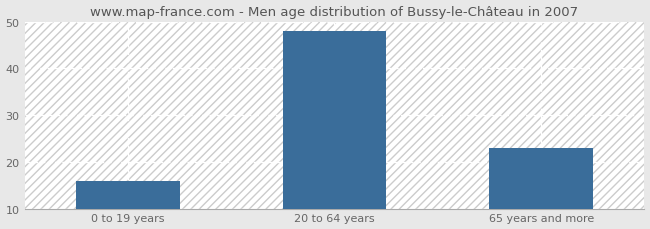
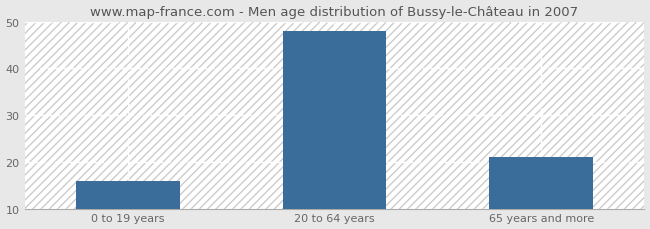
65 years and more: 23 -> 21
